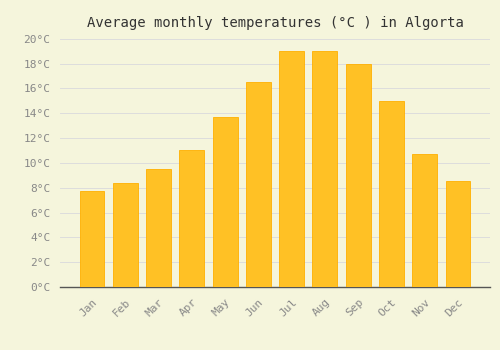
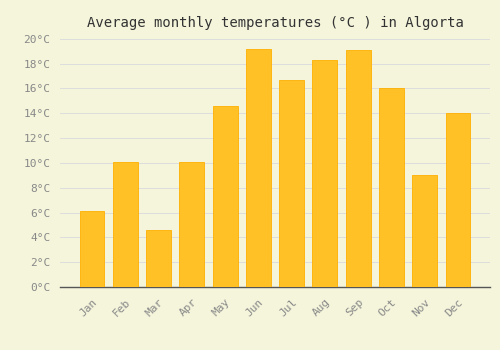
Jan: 7.7°C -> 6.1°C
Feb: 8.4°C -> 10.1°C
Mar: 9.5°C -> 4.6°C
Apr: 11.0°C -> 10.1°C
May: 13.7°C -> 14.6°C
Jun: 16.5°C -> 19.2°C
Jul: 19.0°C -> 16.7°C
Aug: 19.0°C -> 18.3°C
Sep: 18.0°C -> 19.1°C
Oct: 15.0°C -> 16.0°C
Nov: 10.7°C -> 9.0°C
Dec: 8.5°C -> 14.0°C
